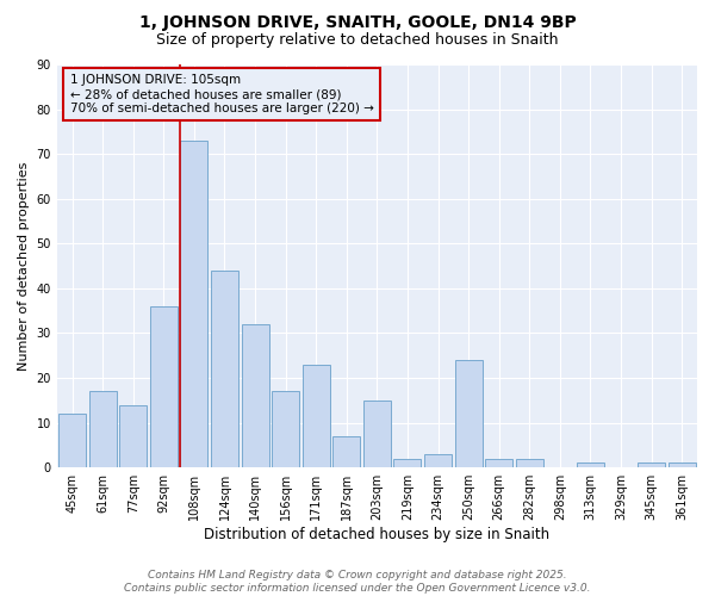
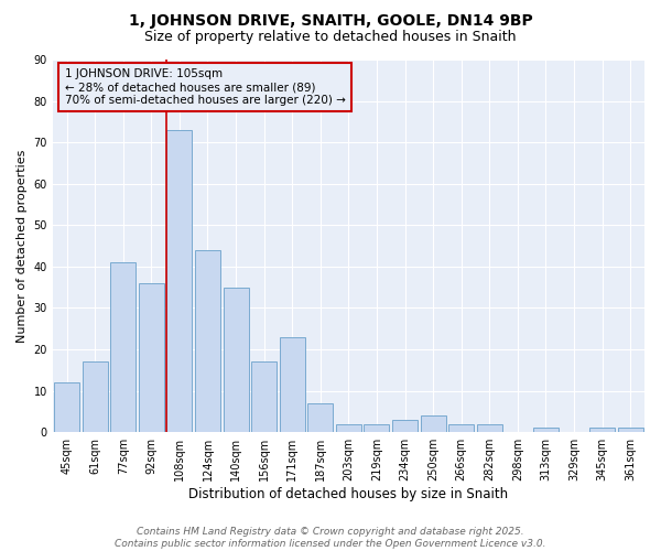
77sqm: 14 -> 41
140sqm: 32 -> 35
203sqm: 15 -> 2
250sqm: 24 -> 4
